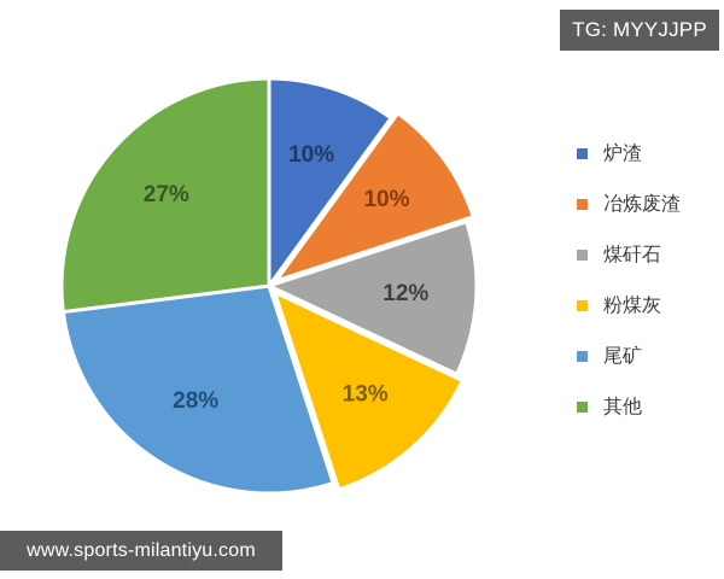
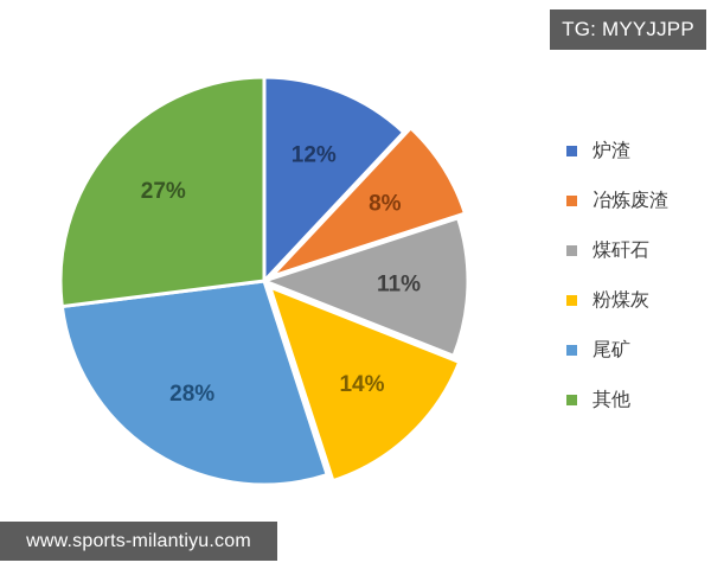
炉渣: 10% -> 12%
冶炼废渣: 10% -> 8%
煤矸石: 12% -> 11%
粉煤灰: 13% -> 14%
